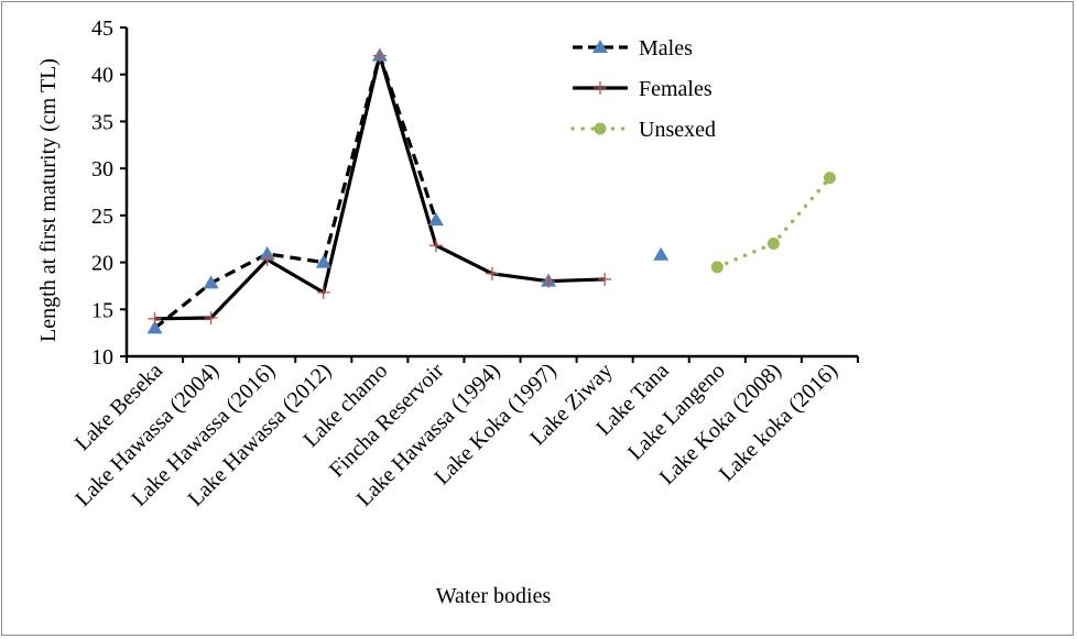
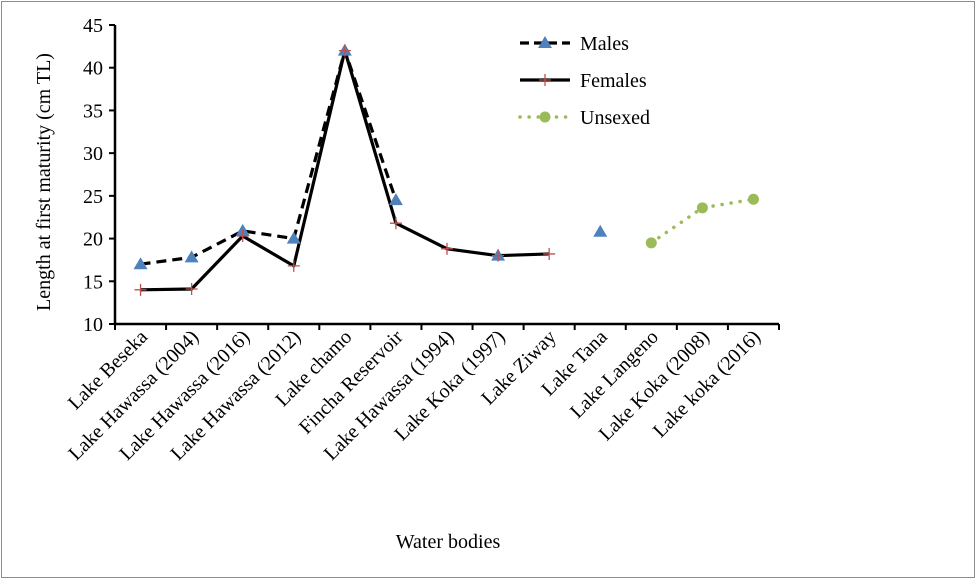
Males/Lake Beseka: 13 -> 17
Unsexed/Lake Koka (2008): 22 -> 24
Unsexed/Lake koka (2016): 29 -> 25
